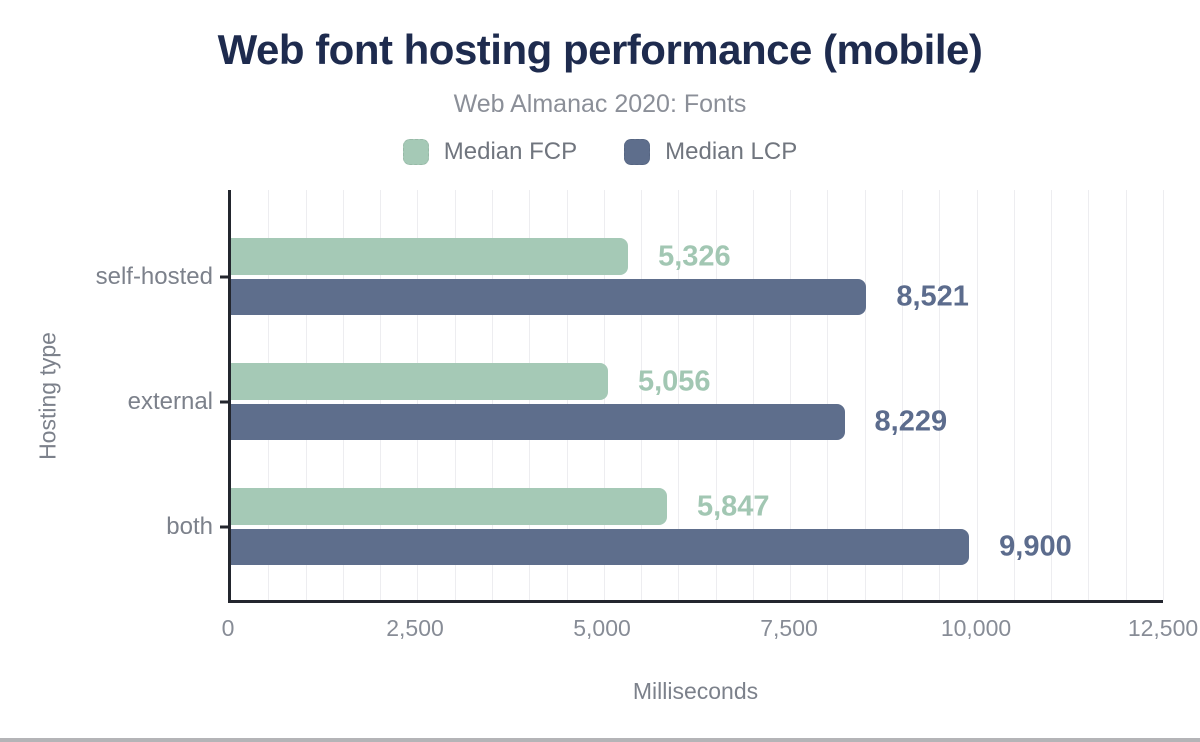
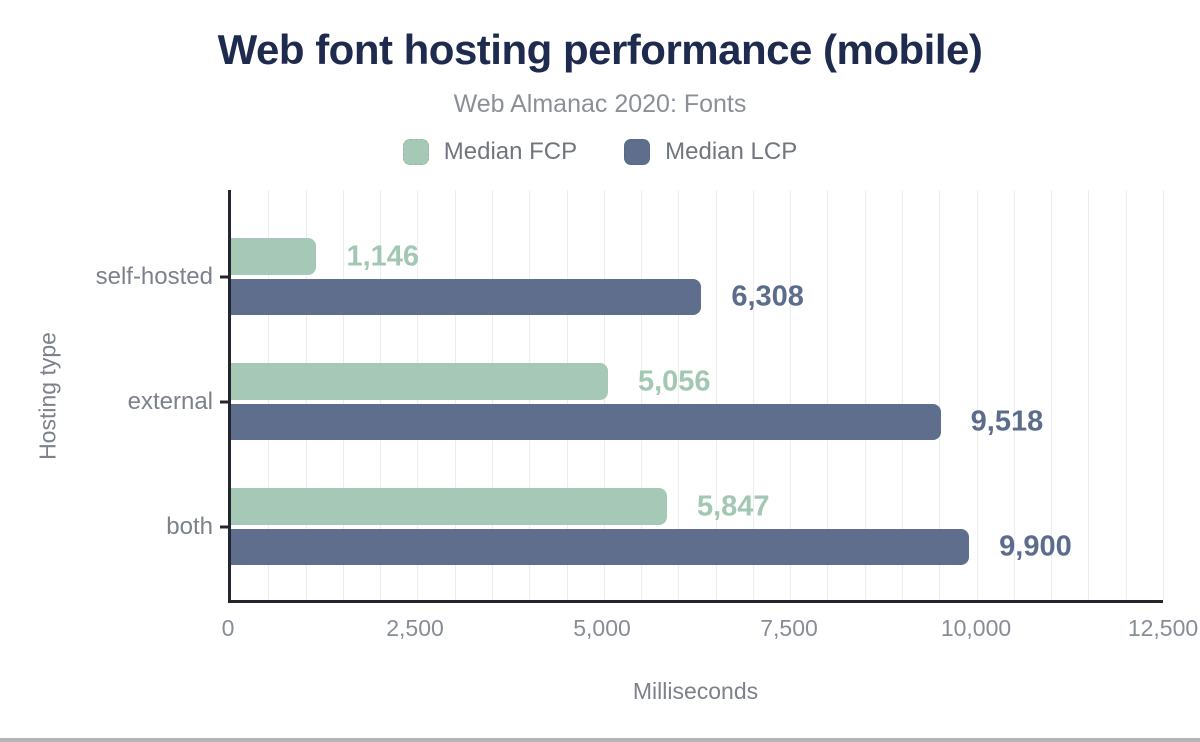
Median FCP/self-hosted: 5,326 -> 1,146
Median LCP/self-hosted: 8,521 -> 6,308
Median LCP/external: 8,229 -> 9,518
